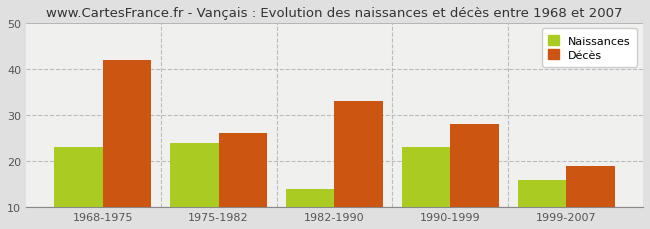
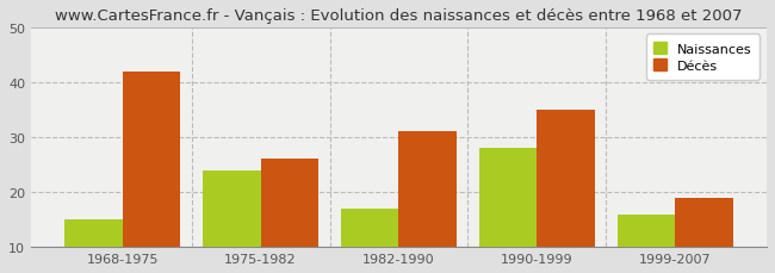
Naissances/1968-1975: 23 -> 15
Naissances/1982-1990: 14 -> 17
Décès/1982-1990: 33 -> 31
Naissances/1990-1999: 23 -> 28
Décès/1990-1999: 28 -> 35
